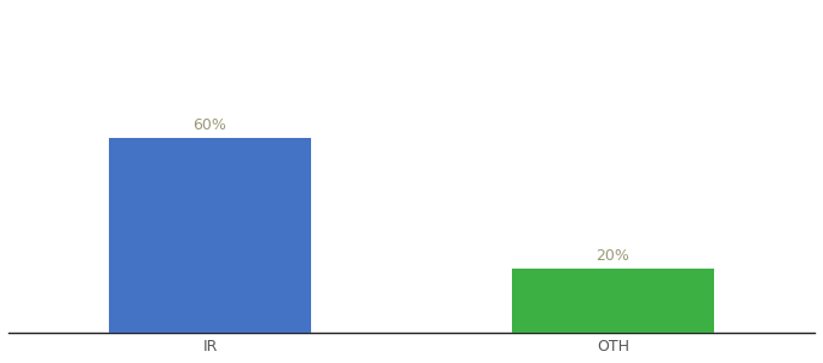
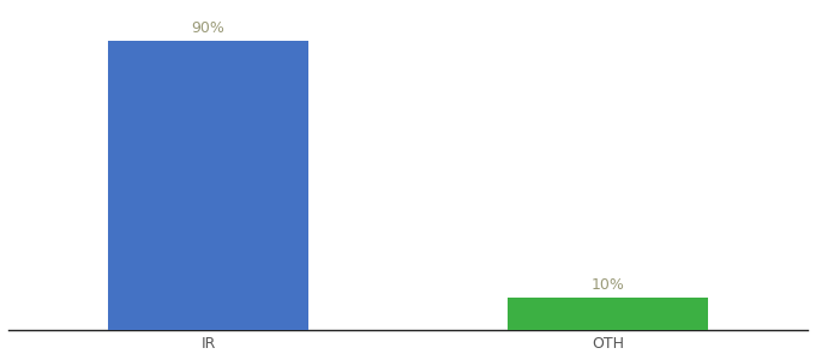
IR: 60% -> 90%
OTH: 20% -> 10%
